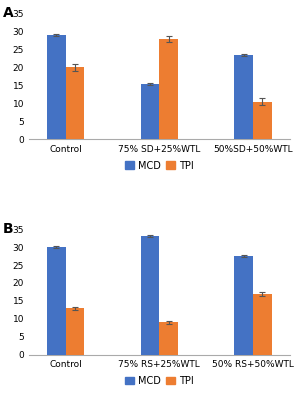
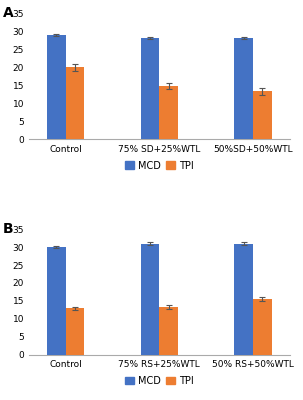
MCD/75% SD+25%WTL: 15.5 -> 28.3
TPI/75% SD+25%WTL: 28.0 -> 14.8
MCD/50%SD+50%WTL: 23.5 -> 28.3
TPI/50%SD+50%WTL: 10.5 -> 13.4
MCD/75% RS+25%WTL: 33.0 -> 31.0
TPI/75% RS+25%WTL: 9.0 -> 13.2
MCD/50% RS+50%WTL: 27.5 -> 31.0
TPI/50% RS+50%WTL: 17.0 -> 15.6
